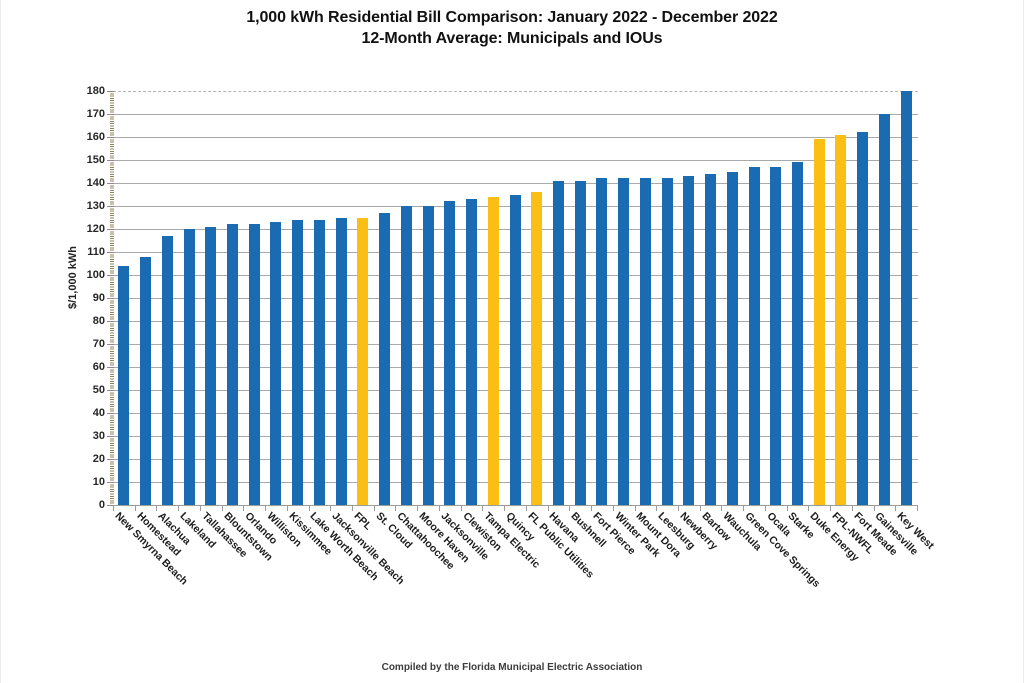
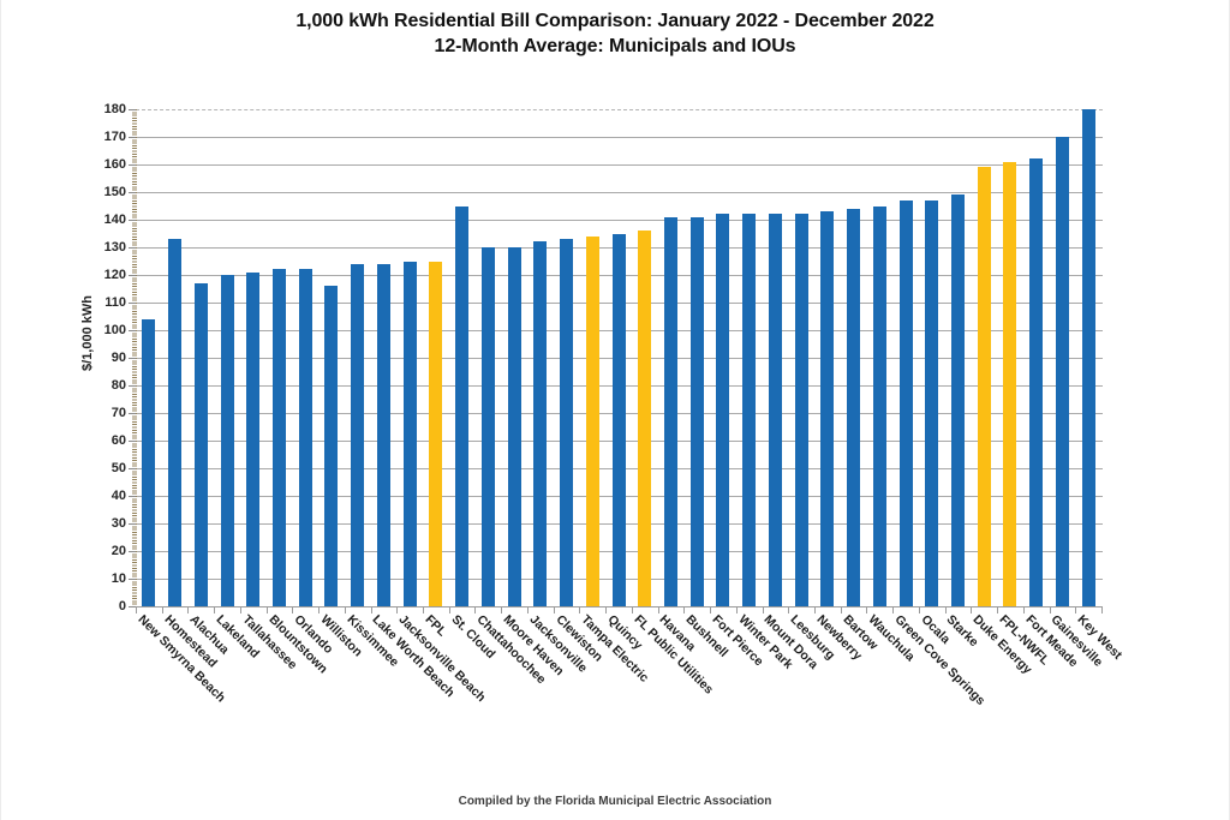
Homestead: 108 -> 133
Williston: 123 -> 116
St. Cloud: 127 -> 145
